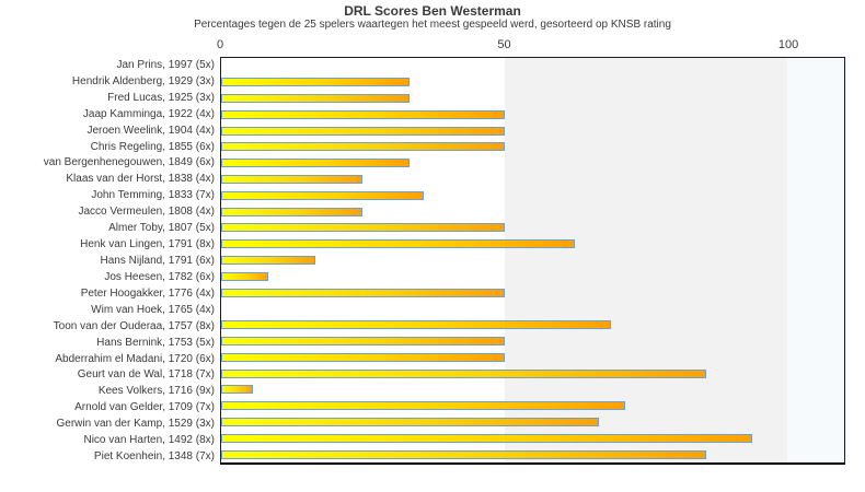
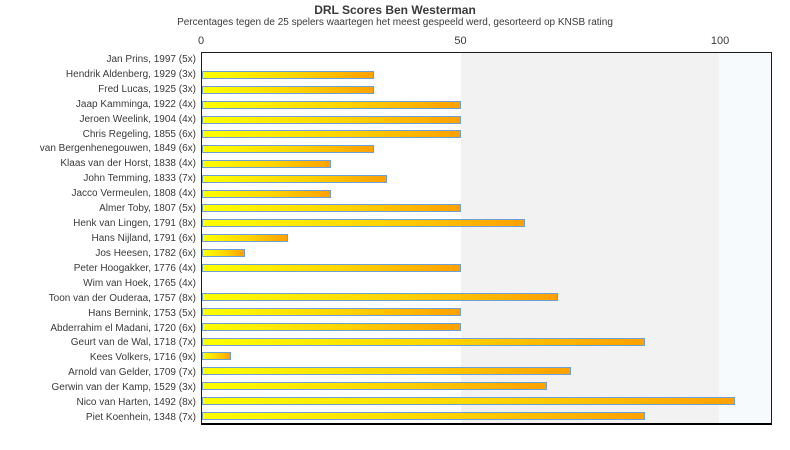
Nico van Harten, 1492 (8x): 94 -> 103
